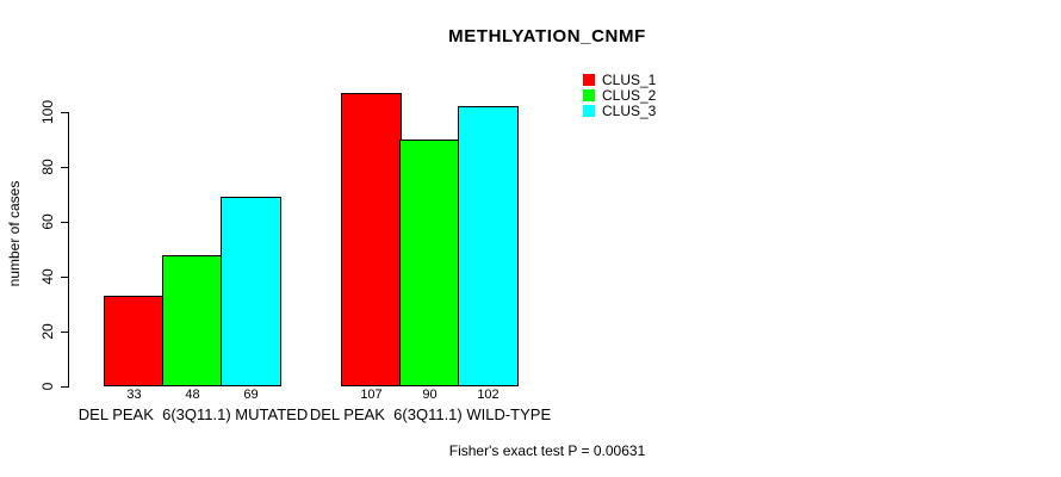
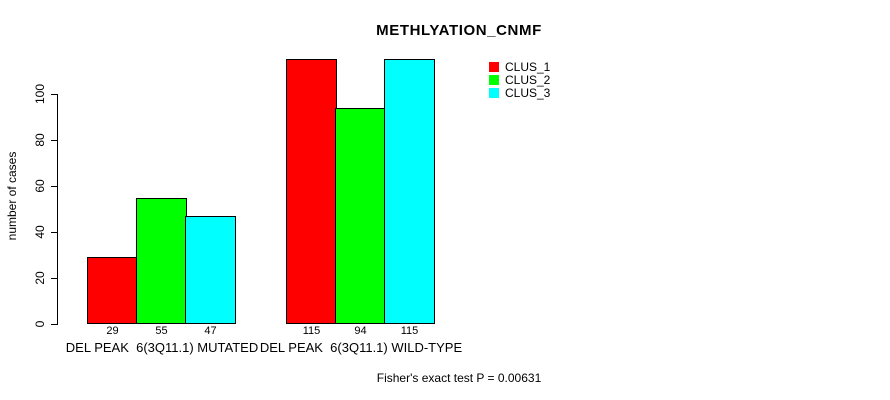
CLUS_1/DEL PEAK 6(3Q11.1) MUTATED: 33 -> 29
CLUS_2/DEL PEAK 6(3Q11.1) MUTATED: 48 -> 55
CLUS_3/DEL PEAK 6(3Q11.1) MUTATED: 69 -> 47
CLUS_1/DEL PEAK 6(3Q11.1) WILD-TYPE: 107 -> 115
CLUS_2/DEL PEAK 6(3Q11.1) WILD-TYPE: 90 -> 94
CLUS_3/DEL PEAK 6(3Q11.1) WILD-TYPE: 102 -> 115
